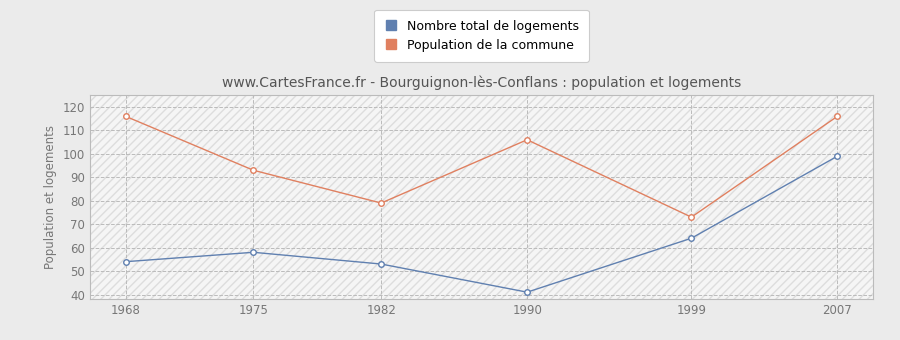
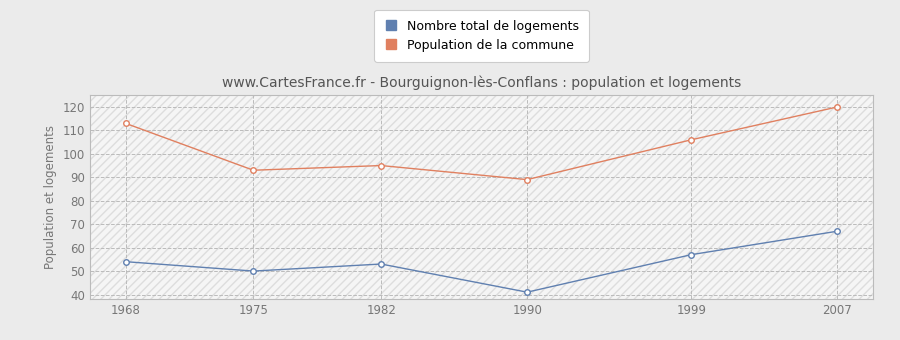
Population de la commune/1968: 116 -> 113
Nombre total de logements/1975: 58 -> 50
Population de la commune/1982: 79 -> 95
Population de la commune/1990: 106 -> 89
Nombre total de logements/1999: 64 -> 57
Population de la commune/1999: 73 -> 106
Nombre total de logements/2007: 99 -> 67
Population de la commune/2007: 116 -> 120
